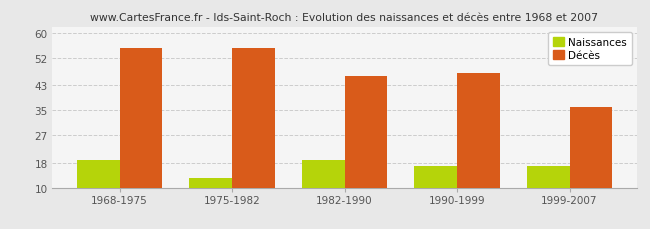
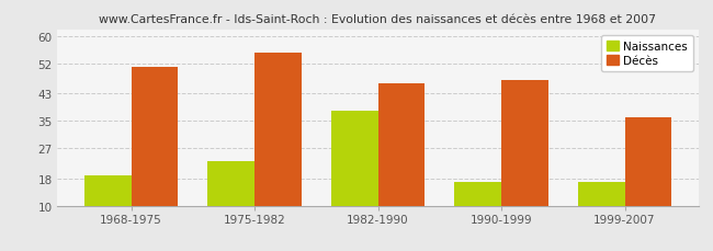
Décès/1968-1975: 55 -> 51
Naissances/1975-1982: 13 -> 23
Naissances/1982-1990: 19 -> 38
